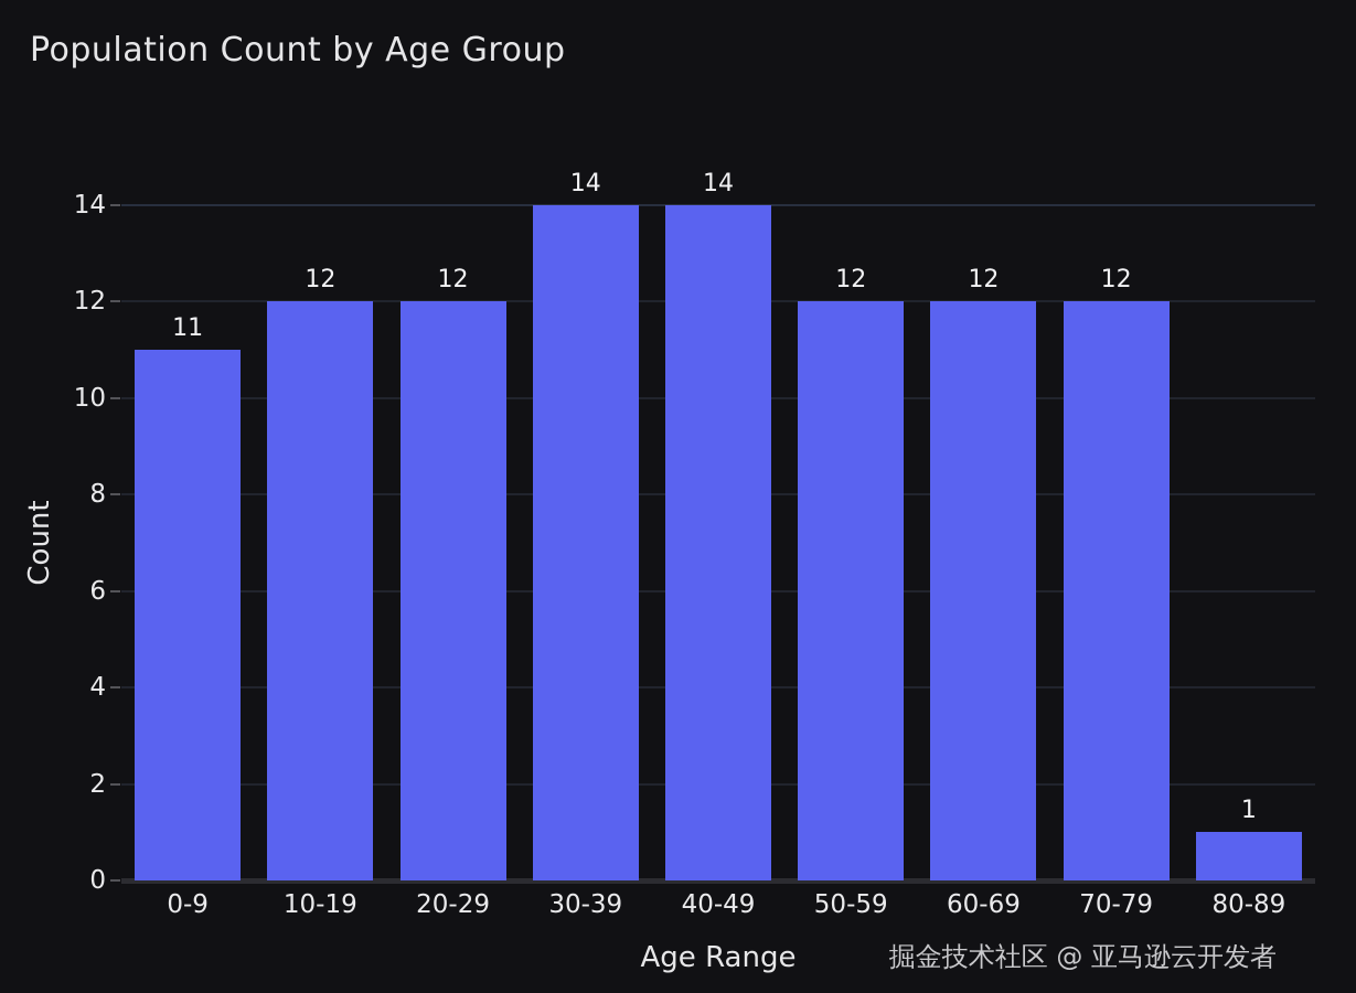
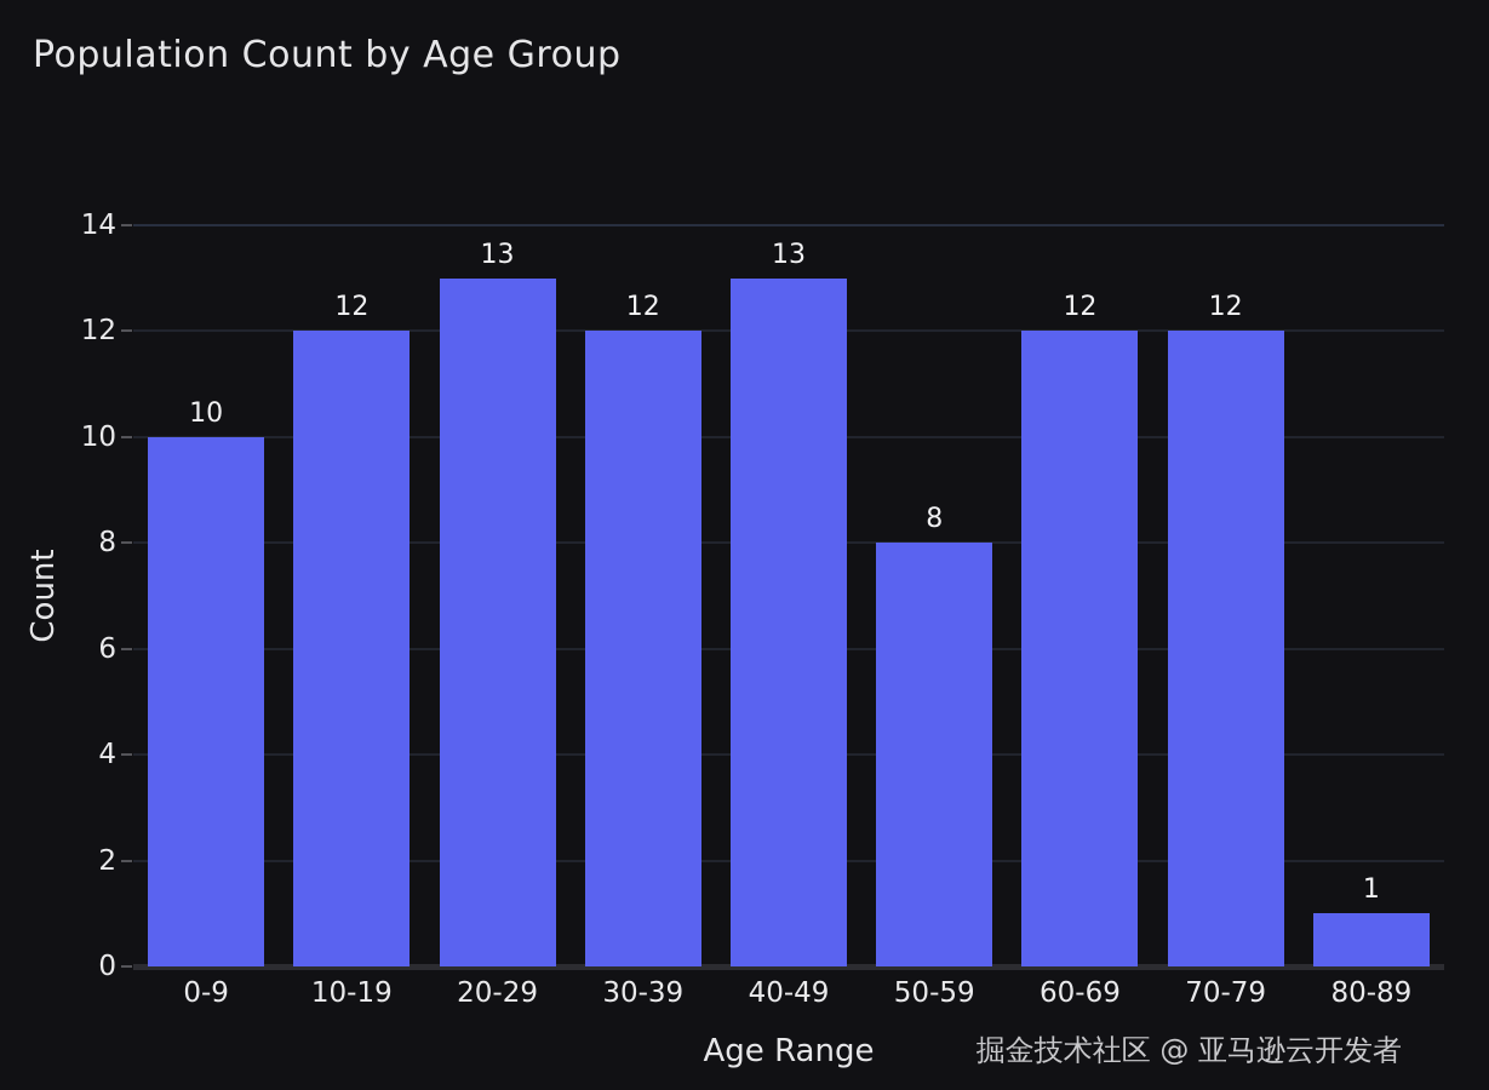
0-9: 11 -> 10
20-29: 12 -> 13
30-39: 14 -> 12
40-49: 14 -> 13
50-59: 12 -> 8
